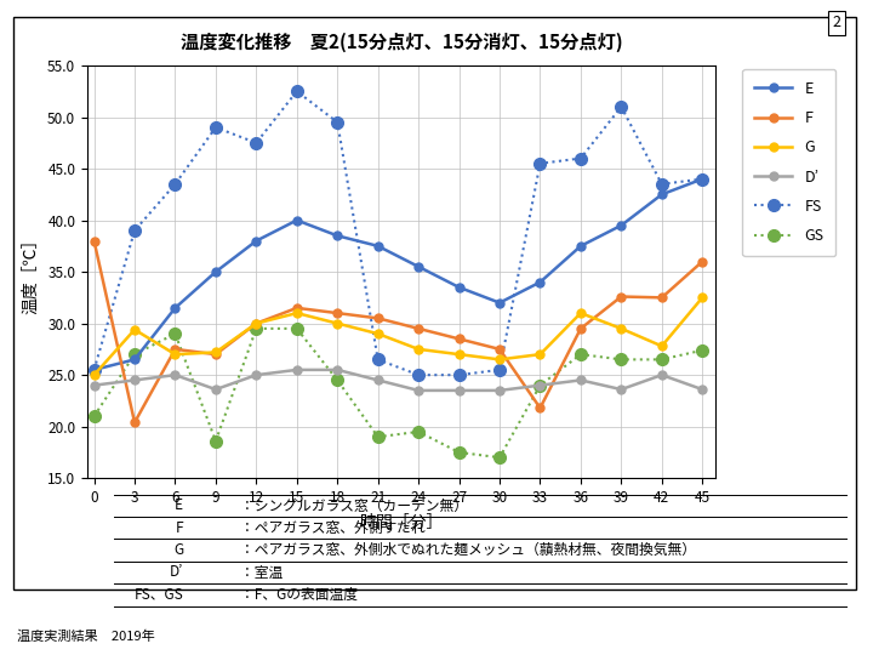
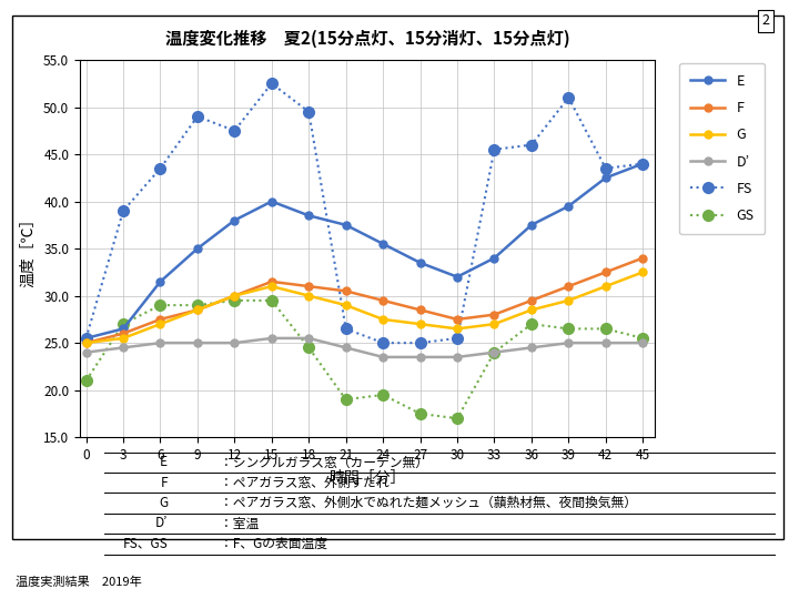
F/0: 38.0 -> 25.0
F/3: 20.4 -> 26.0
G/3: 29.4 -> 25.5
F/9: 27.0 -> 28.5
G/9: 27.2 -> 28.5
D’/9: 23.6 -> 25.0
GS/9: 18.6 -> 29.0
F/33: 21.8 -> 28.0
G/36: 31.0 -> 28.5
F/39: 32.6 -> 31.0
D’/39: 23.6 -> 25.0
G/42: 27.8 -> 31.0
F/45: 36.0 -> 34.0
D’/45: 23.6 -> 25.0
GS/45: 27.4 -> 25.5
